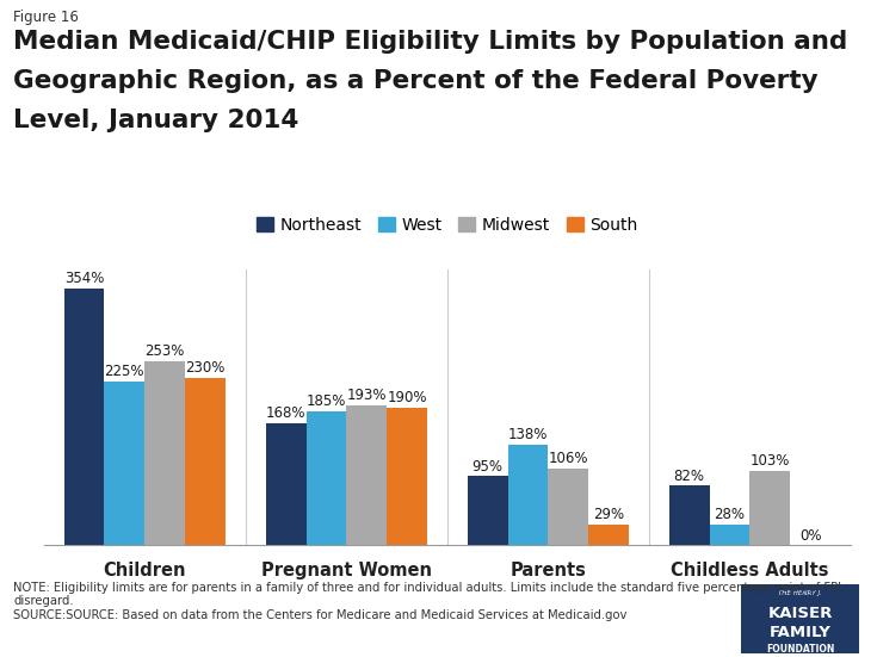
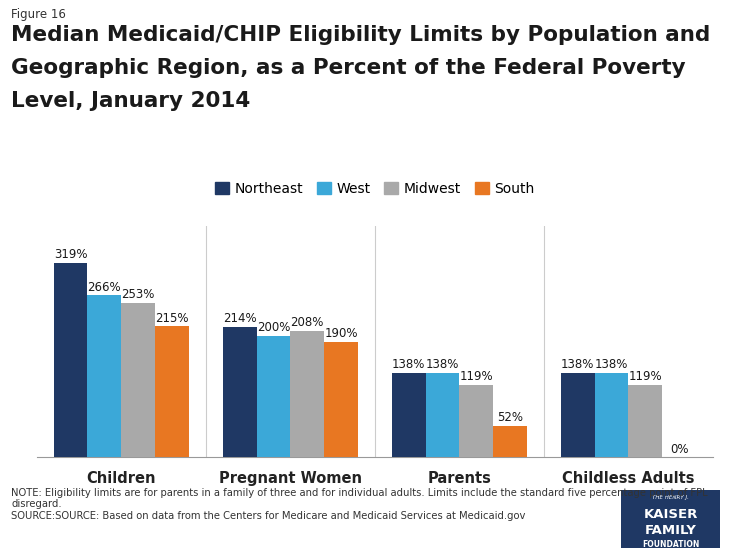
Northeast/Children: 354% -> 319%
West/Children: 225% -> 266%
South/Children: 230% -> 215%
Northeast/Pregnant Women: 168% -> 214%
West/Pregnant Women: 185% -> 200%
Midwest/Pregnant Women: 193% -> 208%
Northeast/Parents: 95% -> 138%
Midwest/Parents: 106% -> 119%
South/Parents: 29% -> 52%
Northeast/Childless Adults: 82% -> 138%
West/Childless Adults: 28% -> 138%
Midwest/Childless Adults: 103% -> 119%
